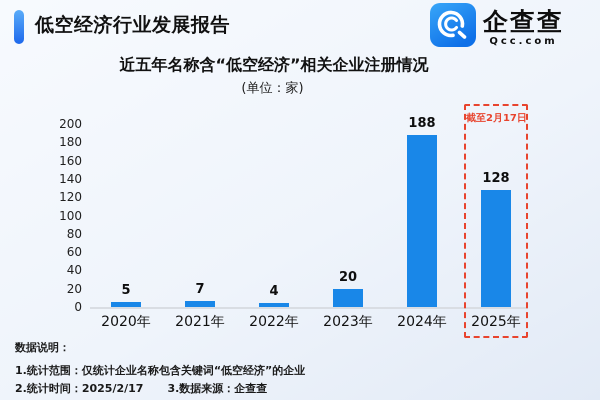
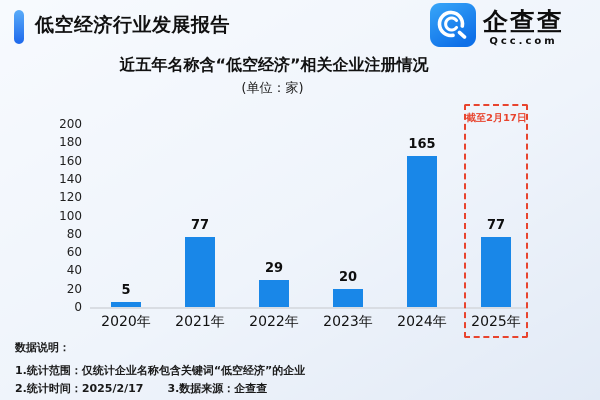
2021年: 7 -> 77
2022年: 4 -> 29
2024年: 188 -> 165
2025年: 128 -> 77
